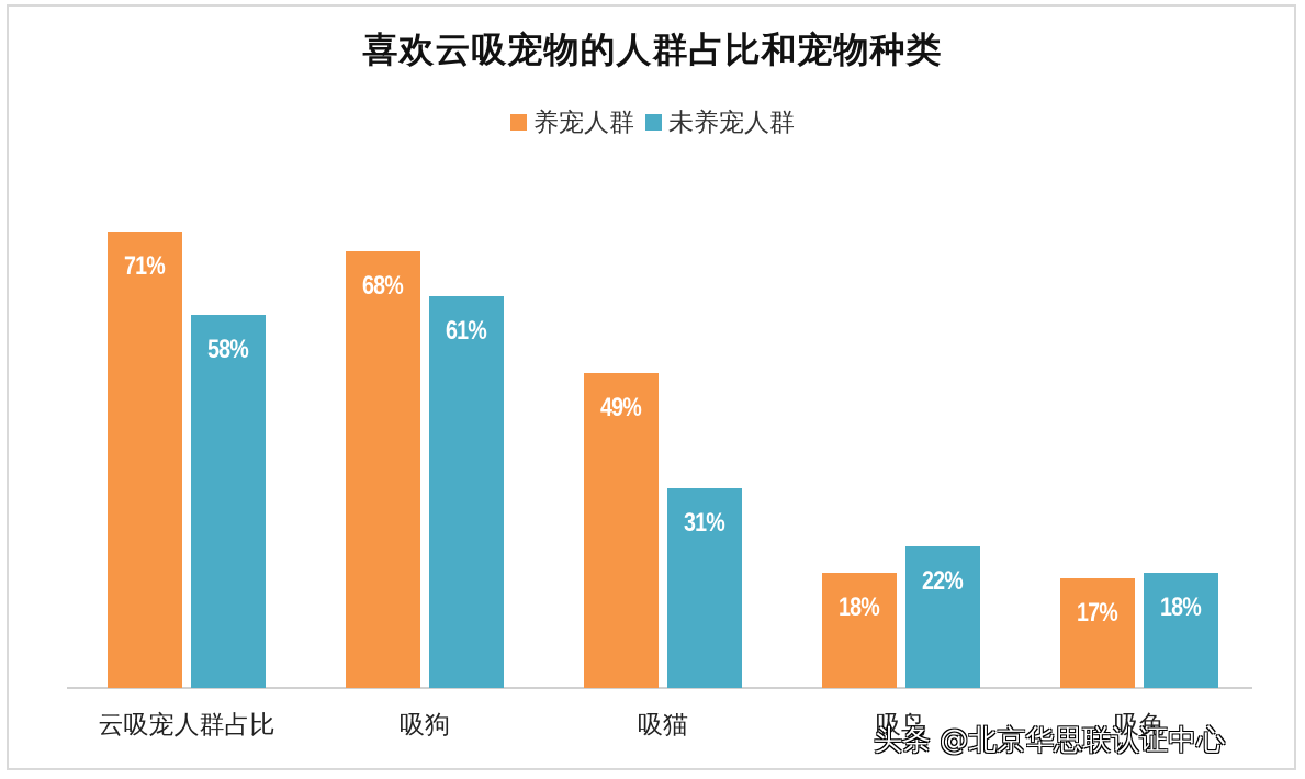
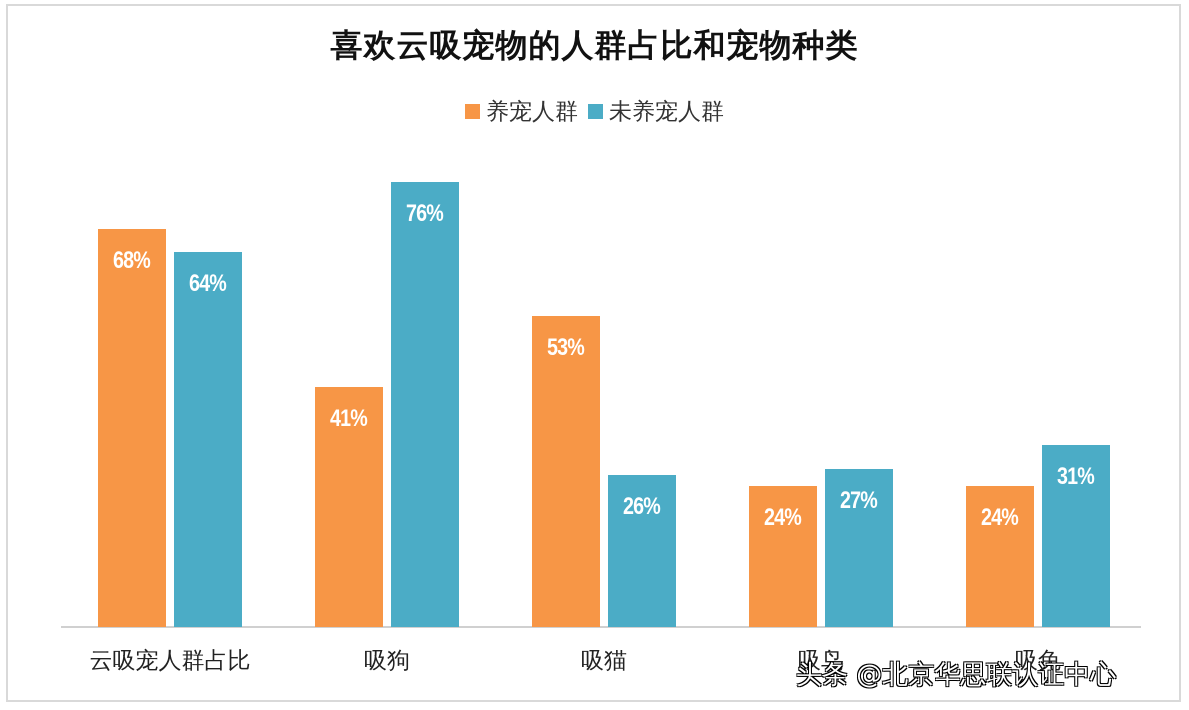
养宠人群/云吸宠人群占比: 71% -> 68%
未养宠人群/云吸宠人群占比: 58% -> 64%
养宠人群/吸狗: 68% -> 41%
未养宠人群/吸狗: 61% -> 76%
养宠人群/吸猫: 49% -> 53%
未养宠人群/吸猫: 31% -> 26%
养宠人群/吸鸟: 18% -> 24%
未养宠人群/吸鸟: 22% -> 27%
养宠人群/吸兔: 17% -> 24%
未养宠人群/吸兔: 18% -> 31%
